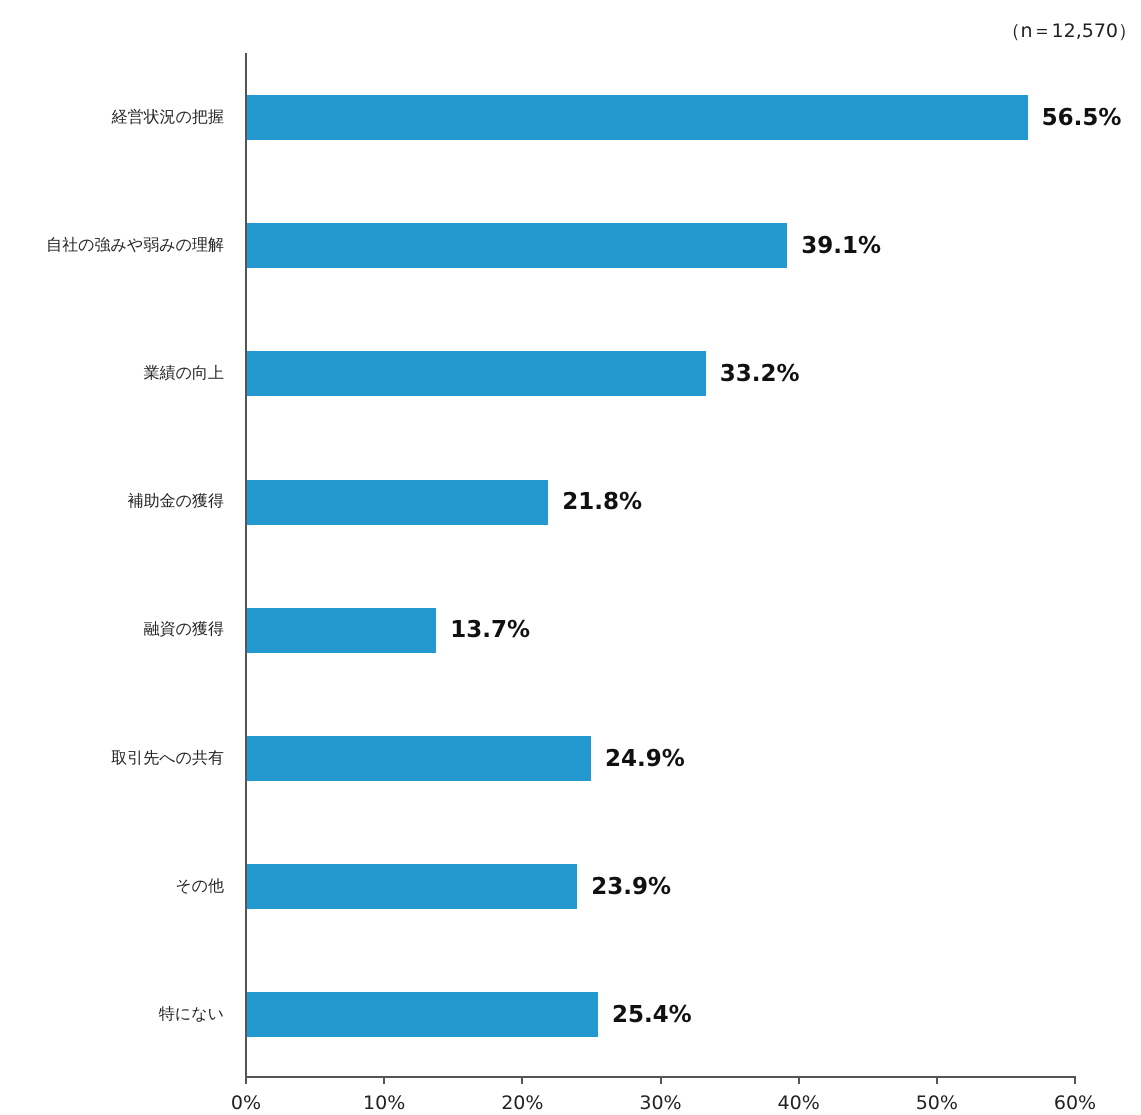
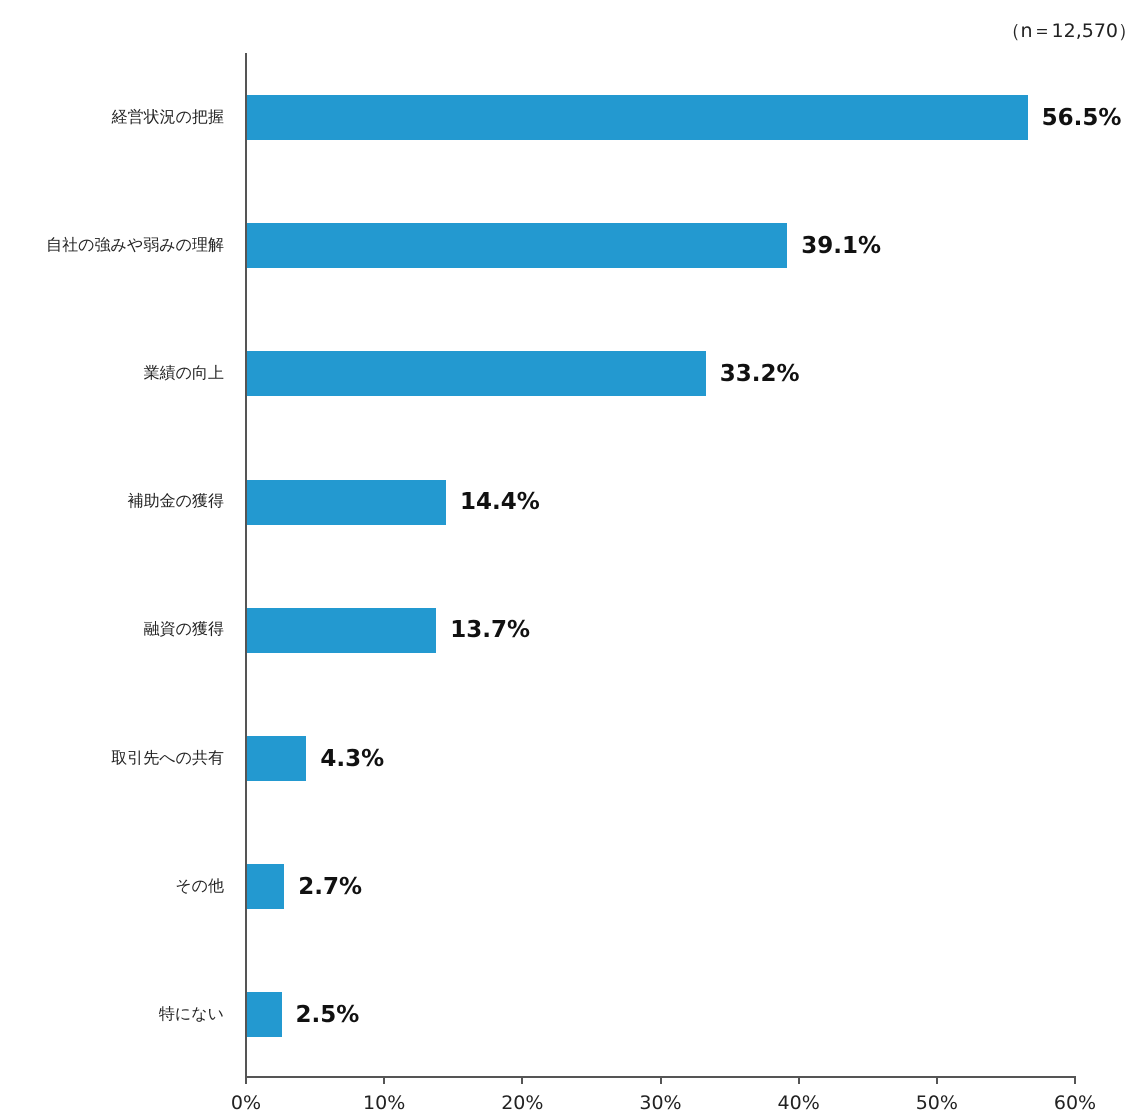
補助金の獲得: 21.8% -> 14.4%
取引先への共有: 24.9% -> 4.3%
その他: 23.9% -> 2.7%
特にない: 25.4% -> 2.5%
